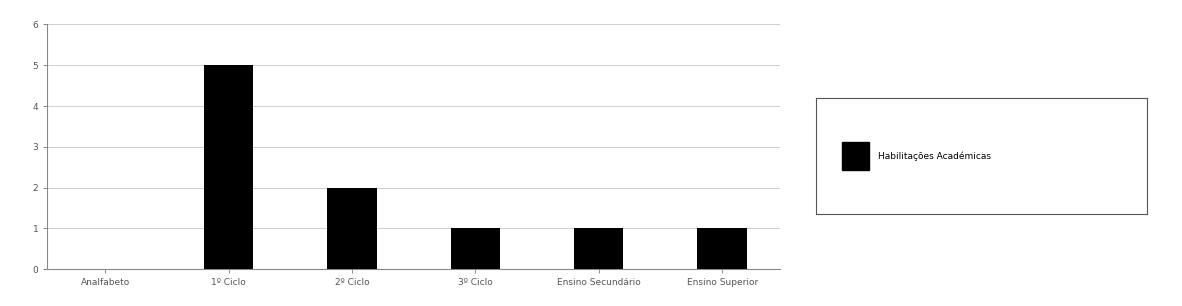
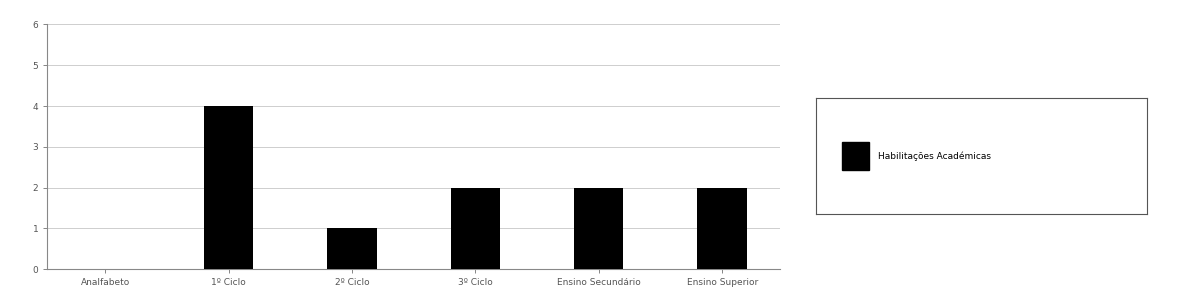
1º Ciclo: 5 -> 4
2º Ciclo: 2 -> 1
3º Ciclo: 1 -> 2
Ensino Secundário: 1 -> 2
Ensino Superior: 1 -> 2
